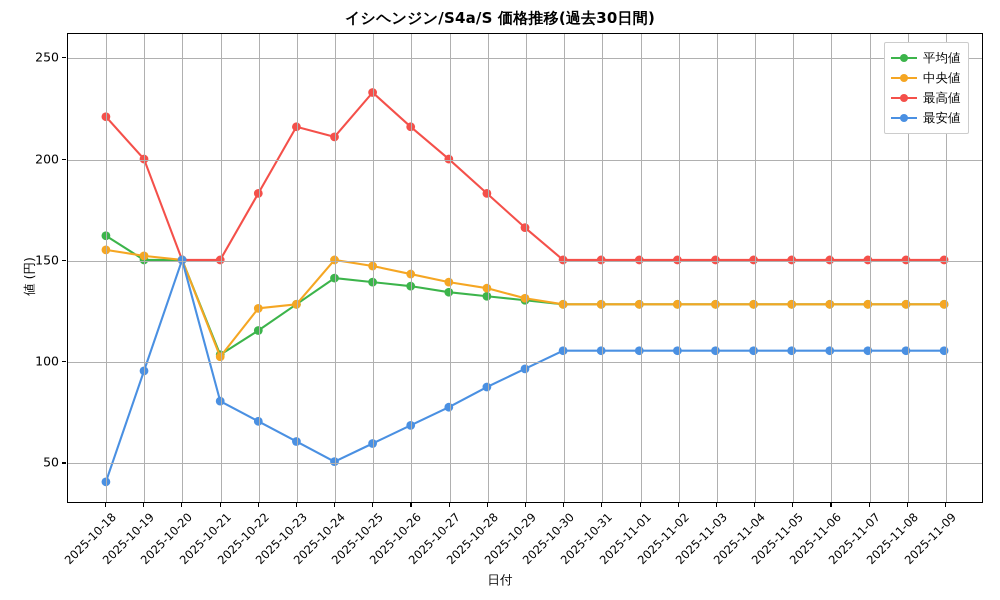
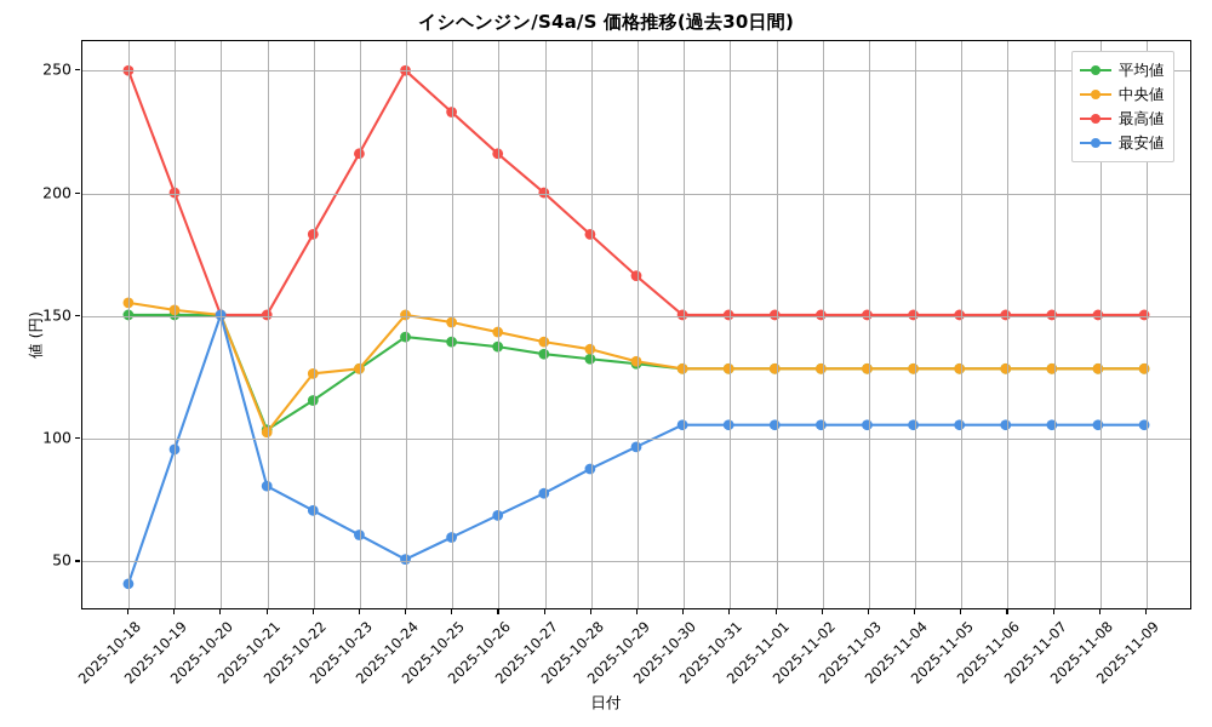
平均値/2025-10-18: 162 -> 150
最高値/2025-10-18: 221 -> 250
最高値/2025-10-24: 211 -> 250
